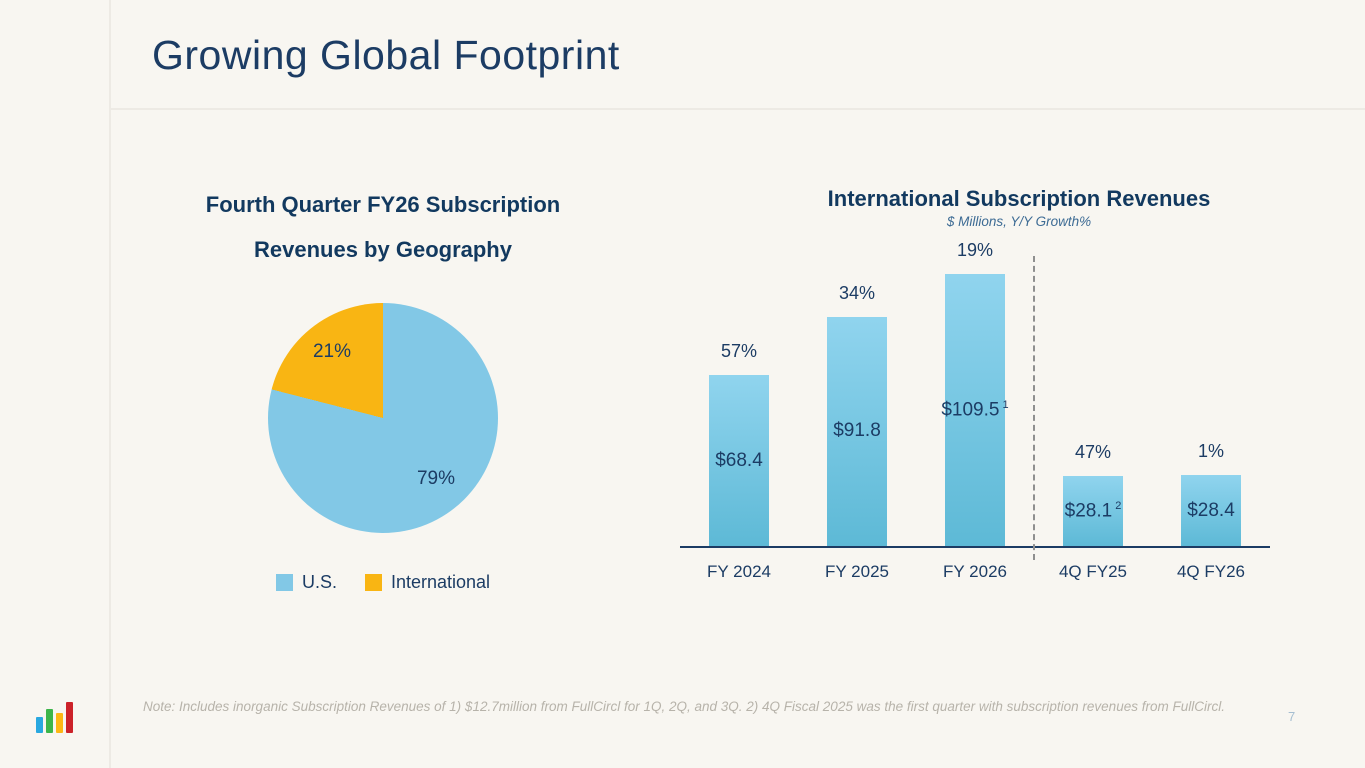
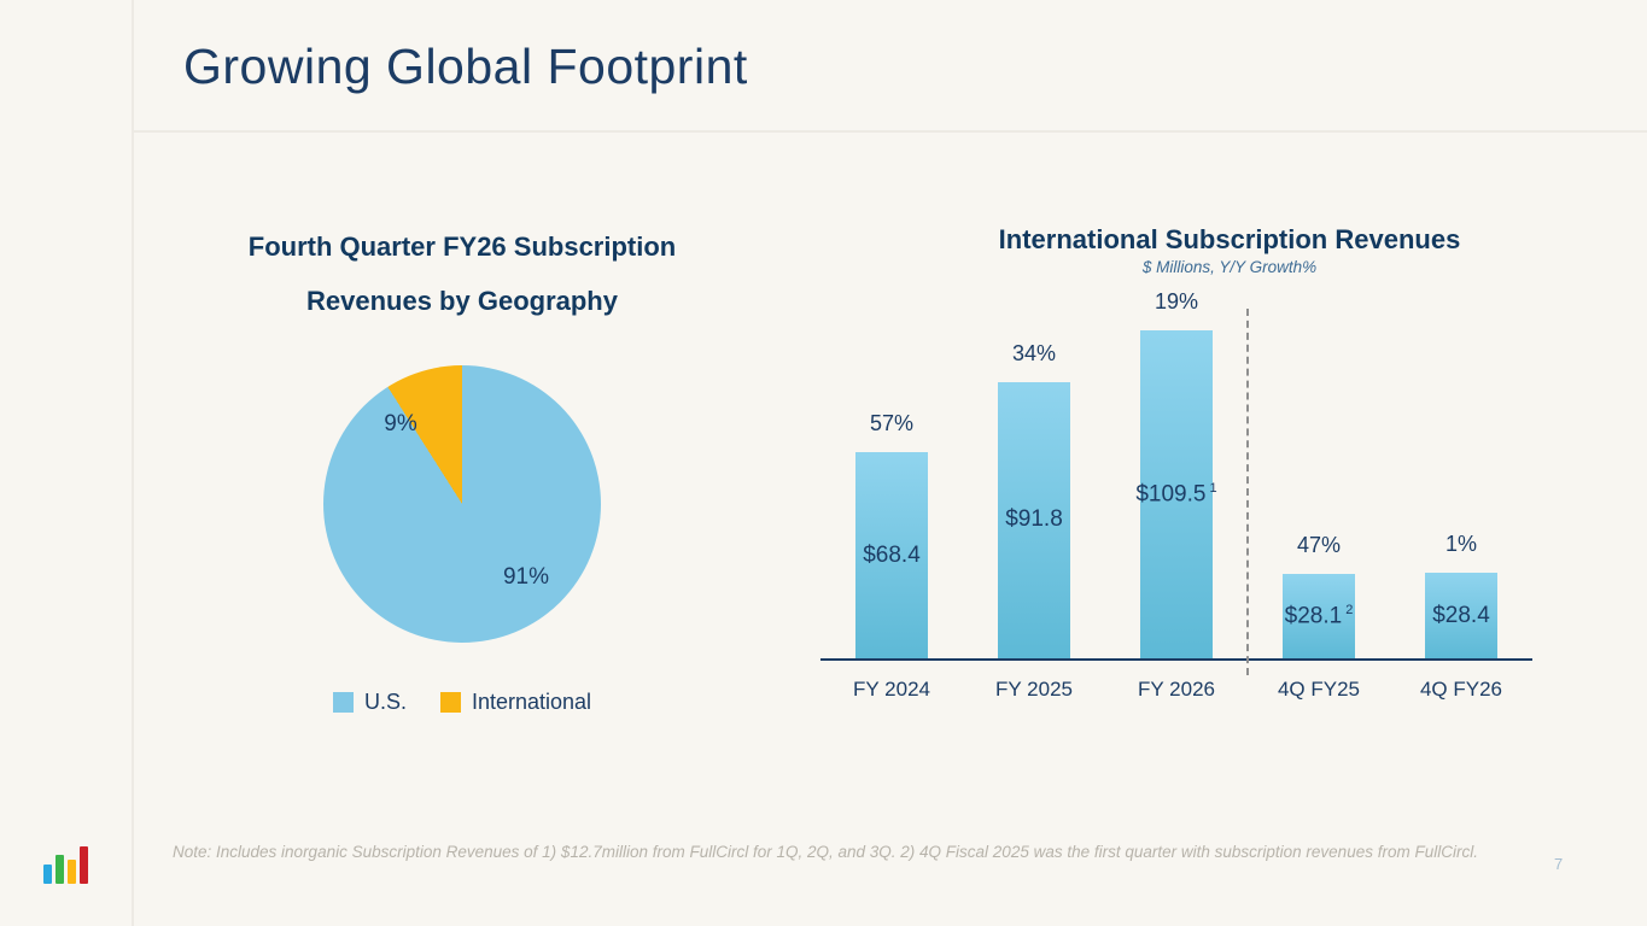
Fourth Quarter FY26 Subscription Revenues by Geography/U.S.: 79% -> 91%
Fourth Quarter FY26 Subscription Revenues by Geography/International: 21% -> 9%
